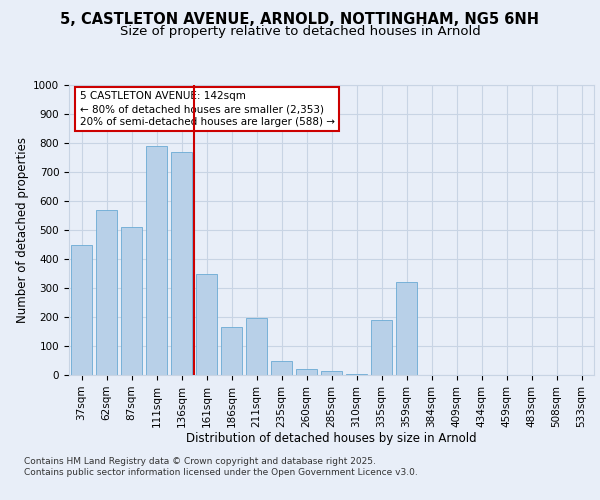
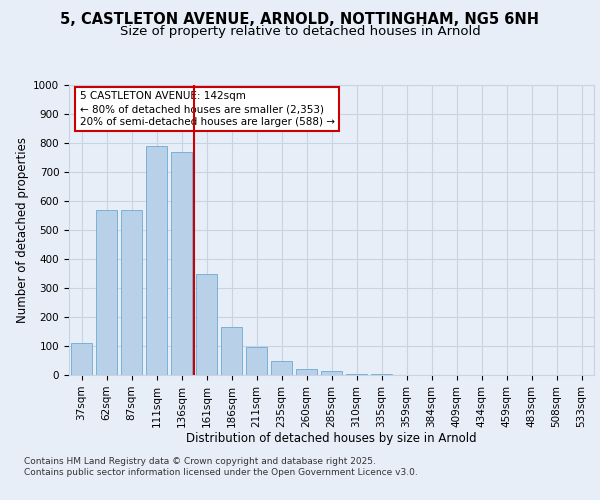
37sqm: 450 -> 110
87sqm: 510 -> 570
211sqm: 195 -> 95
335sqm: 190 -> 3
359sqm: 320 -> 1
